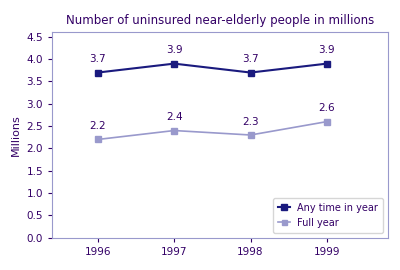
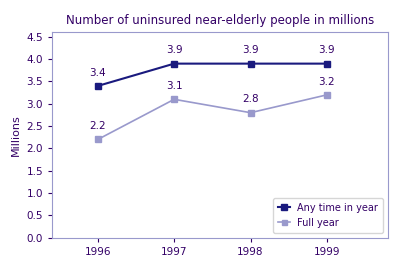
Any time in year/1996: 3.7 -> 3.4
Full year/1997: 2.4 -> 3.1
Any time in year/1998: 3.7 -> 3.9
Full year/1998: 2.3 -> 2.8
Full year/1999: 2.6 -> 3.2
